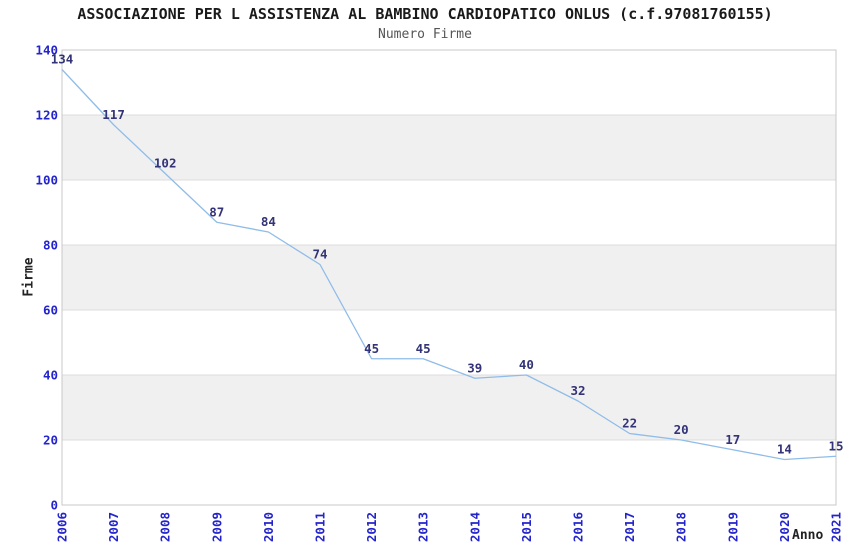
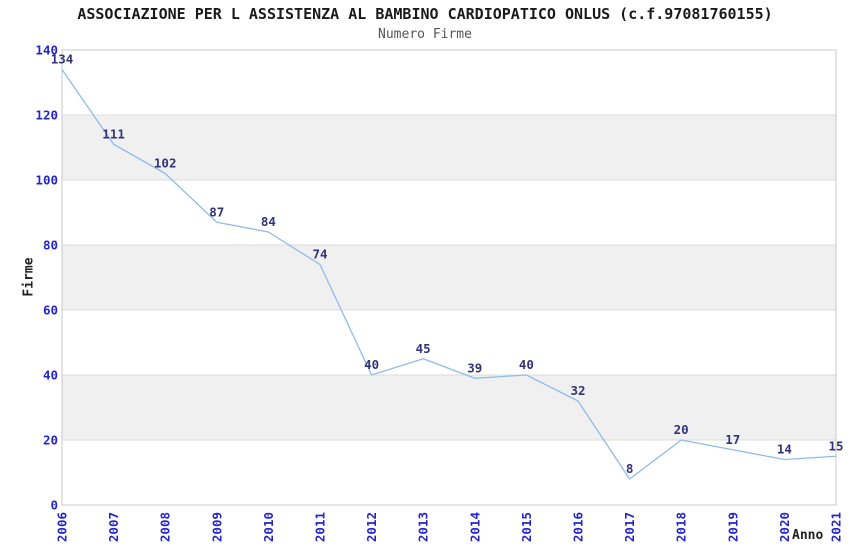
2007: 117 -> 111
2012: 45 -> 40
2017: 22 -> 8
